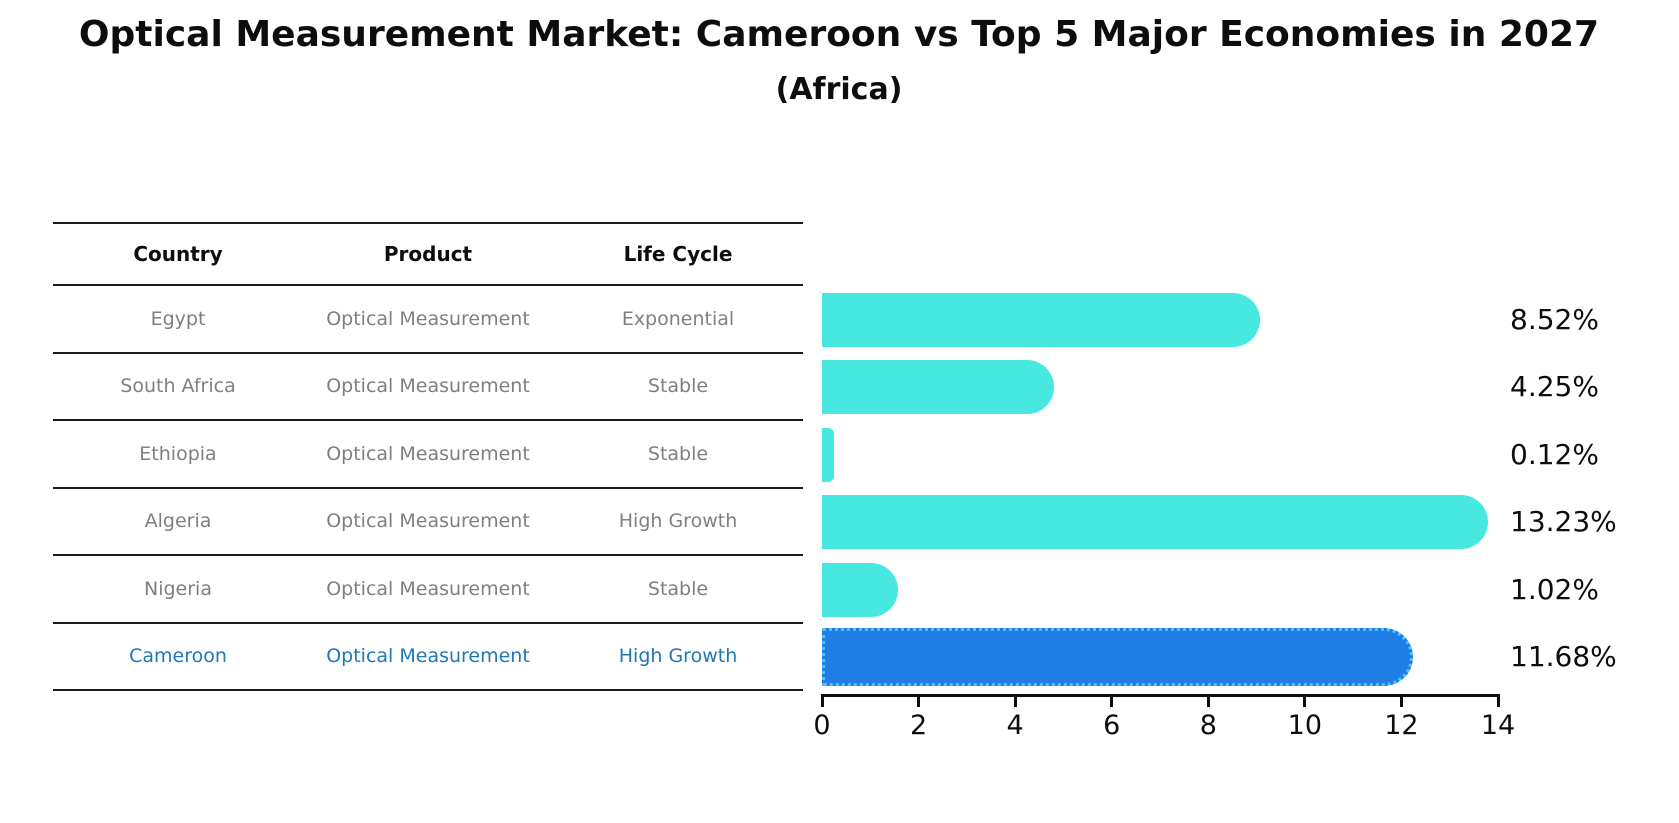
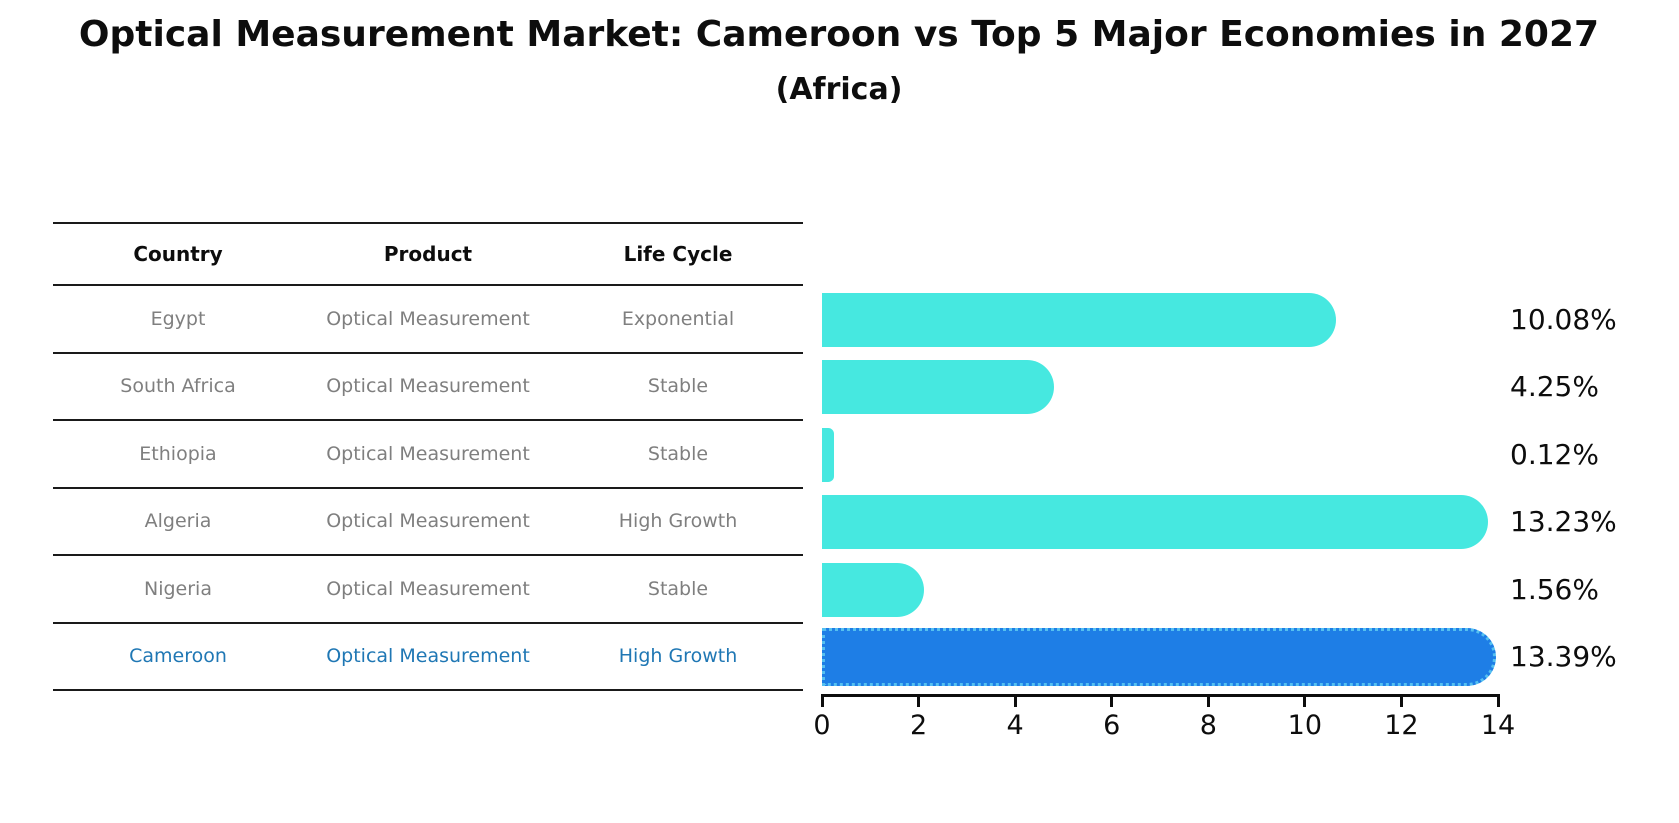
Egypt: 8.52% -> 10.08%
Nigeria: 1.02% -> 1.56%
Cameroon: 11.68% -> 13.39%
